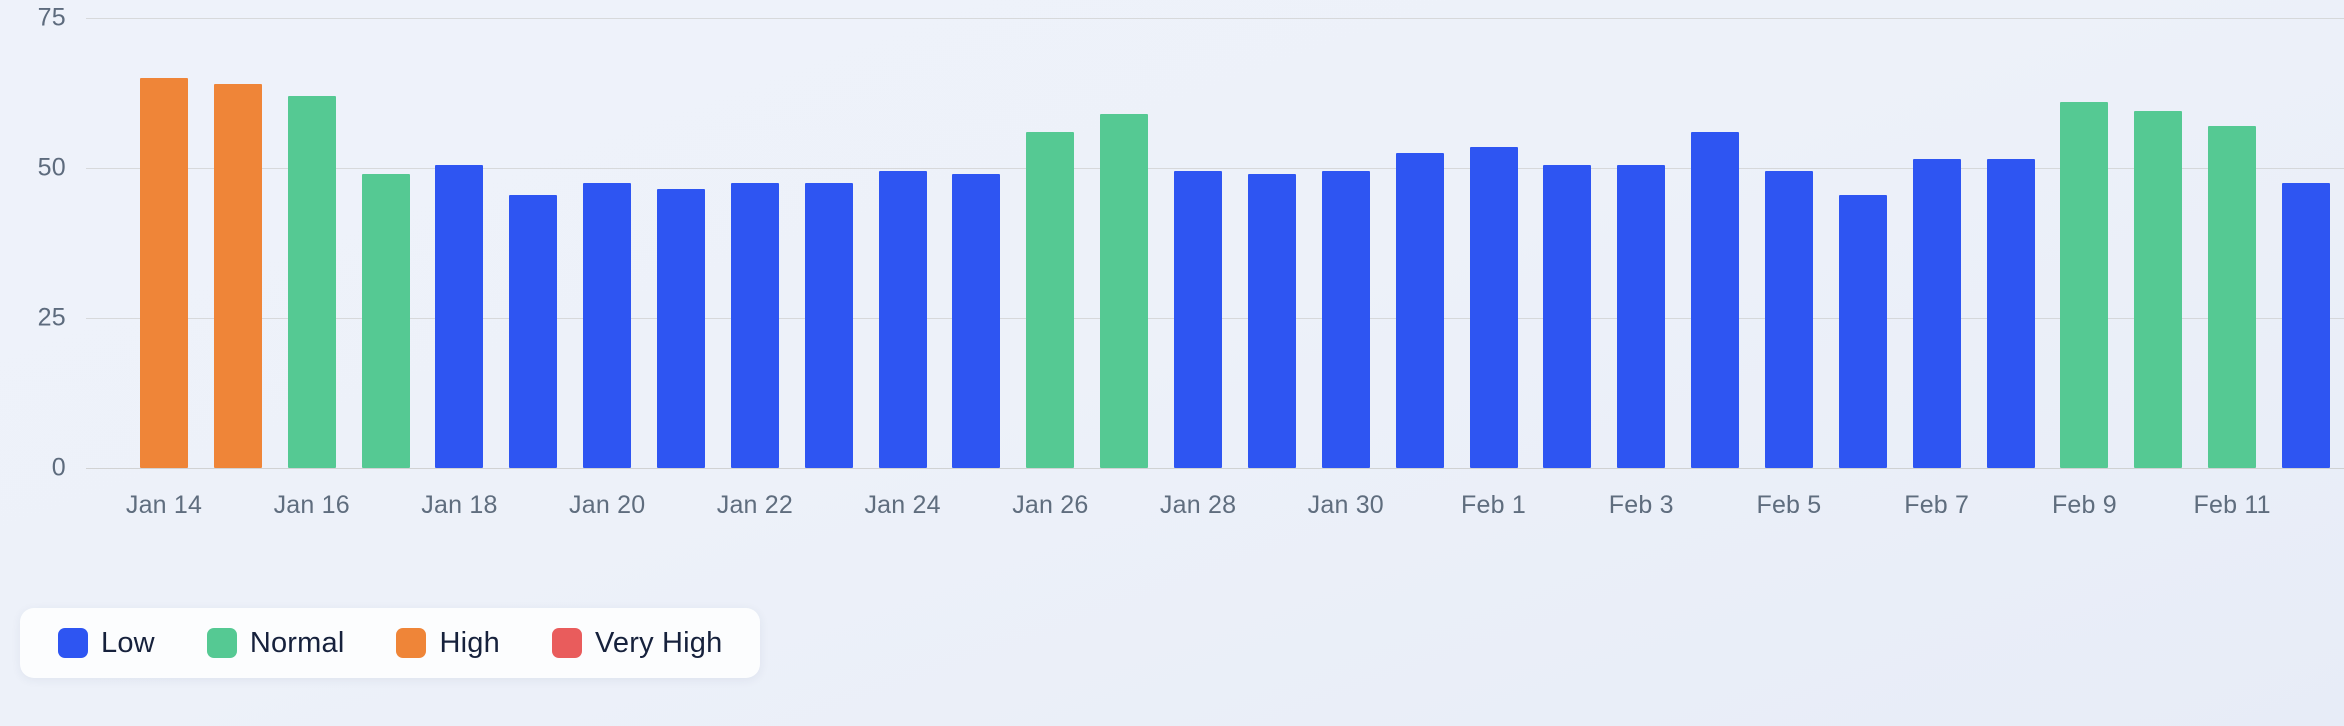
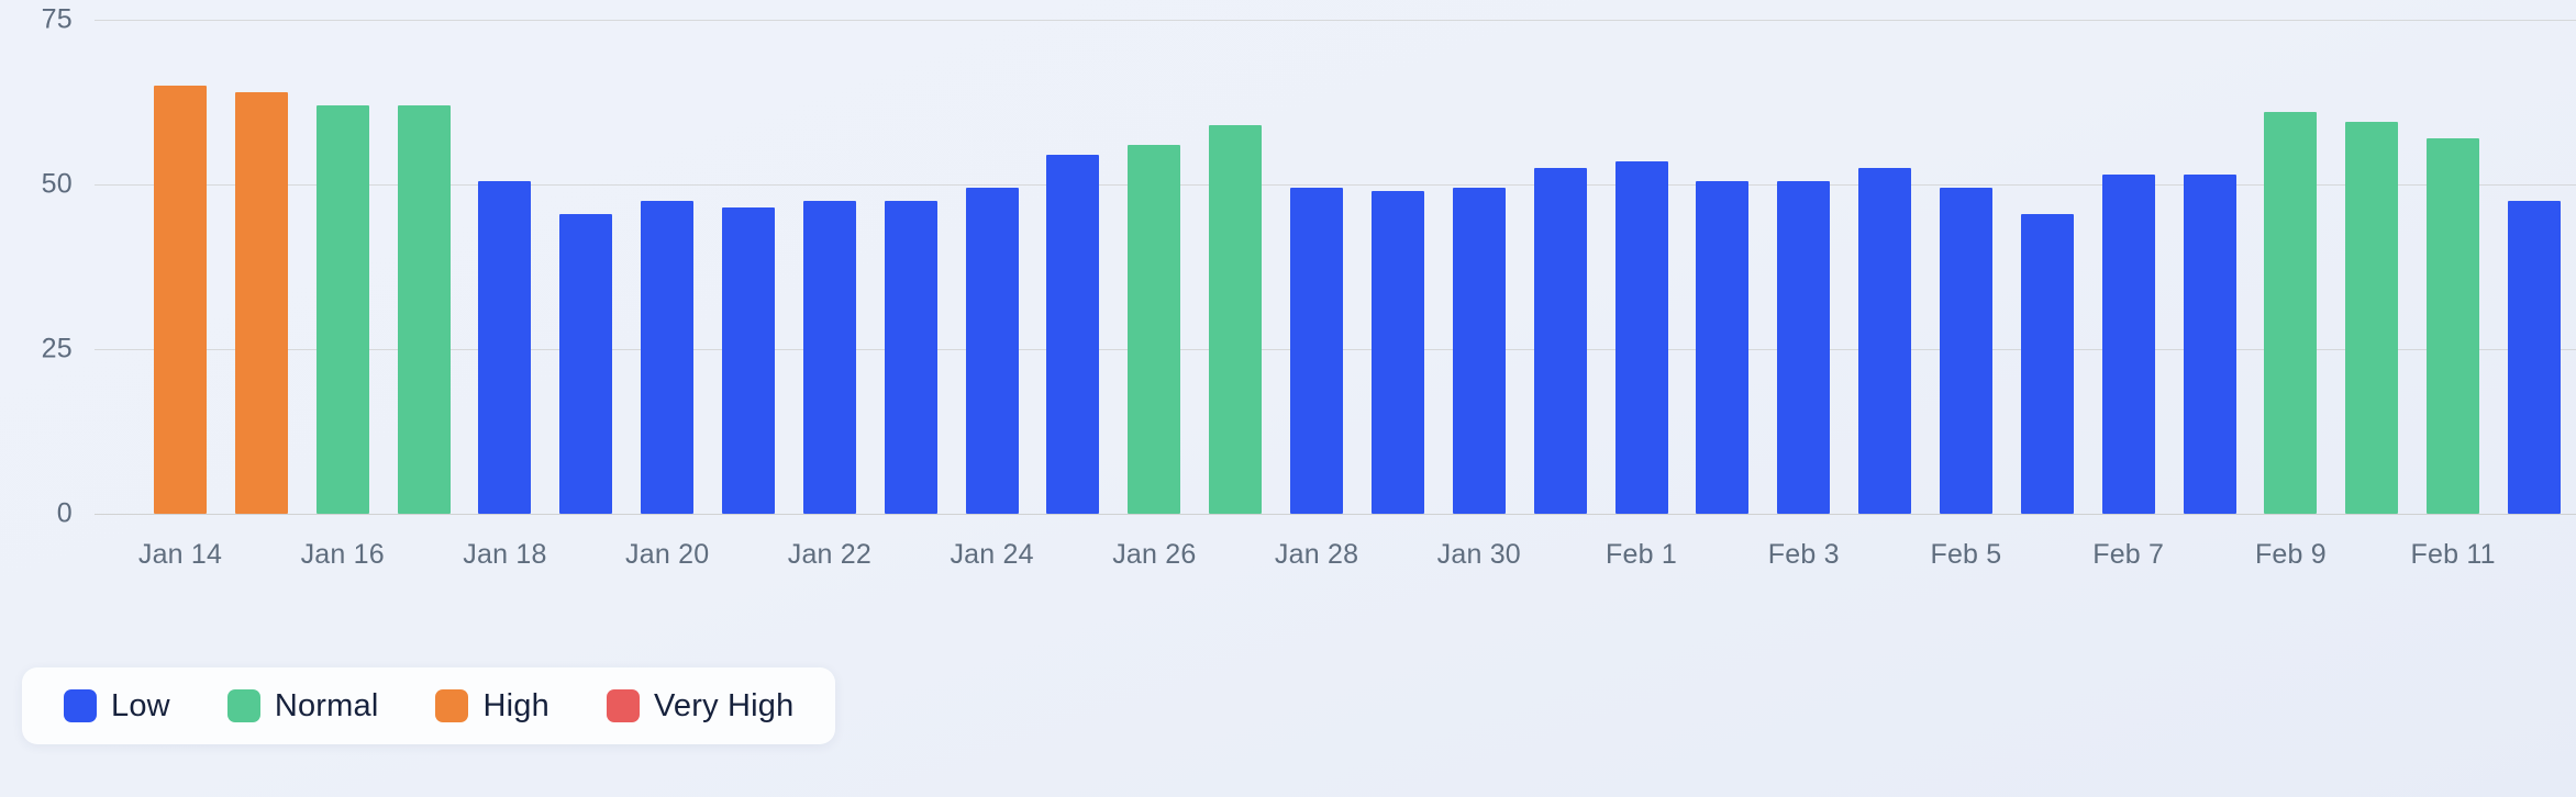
Jan 16: 49 -> 62
Jan 24: 49 -> 54
Feb 3: 56 -> 52
